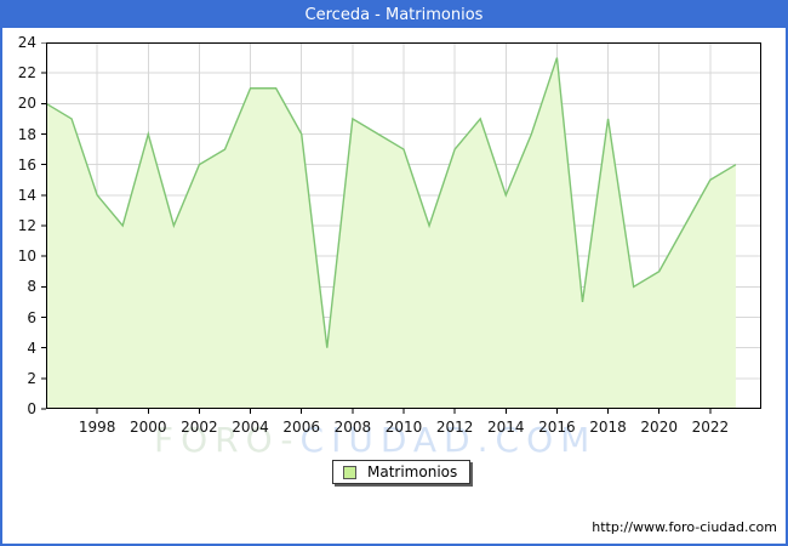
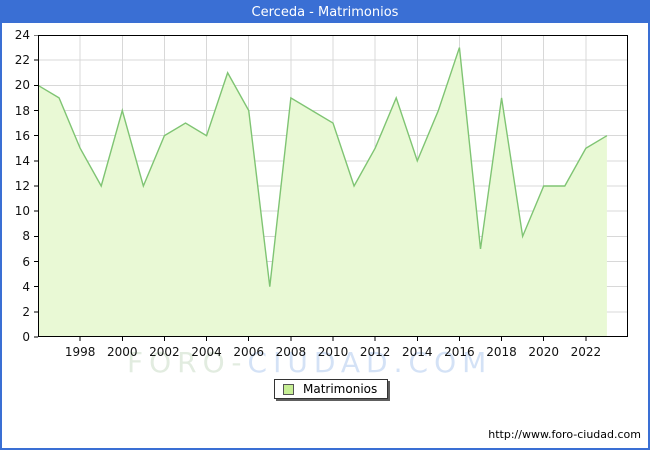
1998: 14 -> 15
2004: 21 -> 16
2012: 17 -> 15
2020: 9 -> 12
